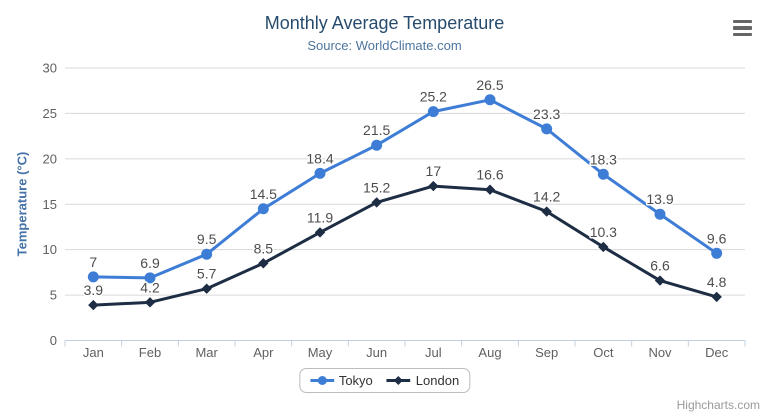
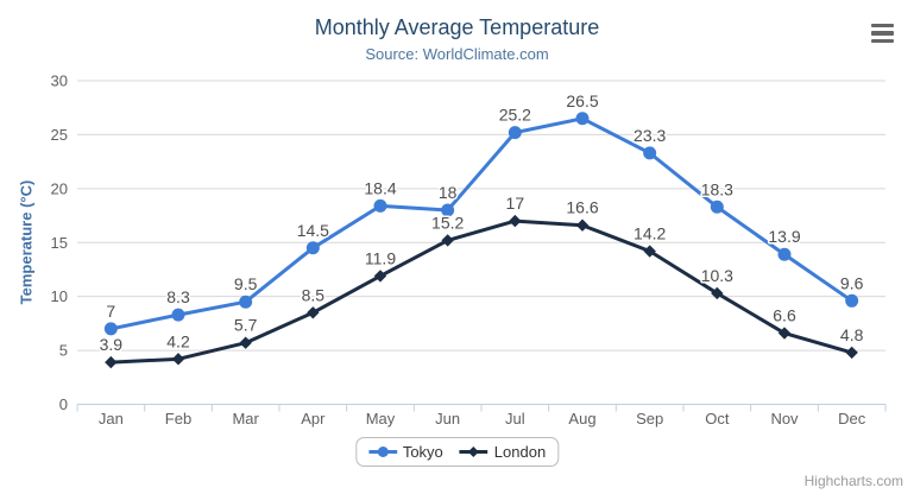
Tokyo/Feb: 6.9 -> 8.3
Tokyo/Jun: 21.5 -> 18
